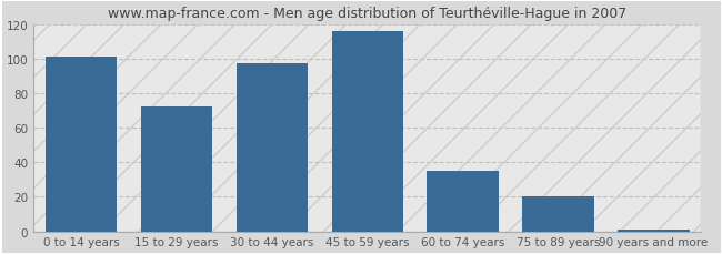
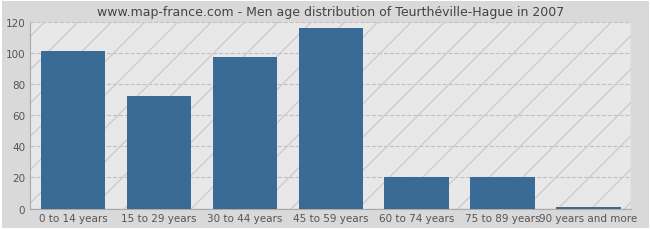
60 to 74 years: 35 -> 20
